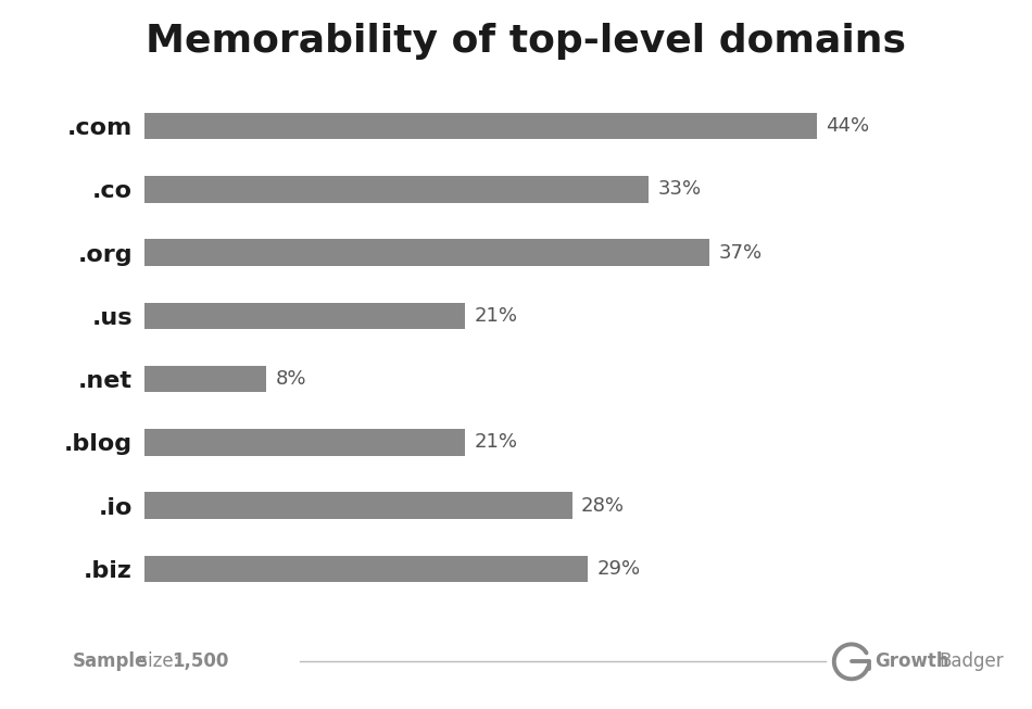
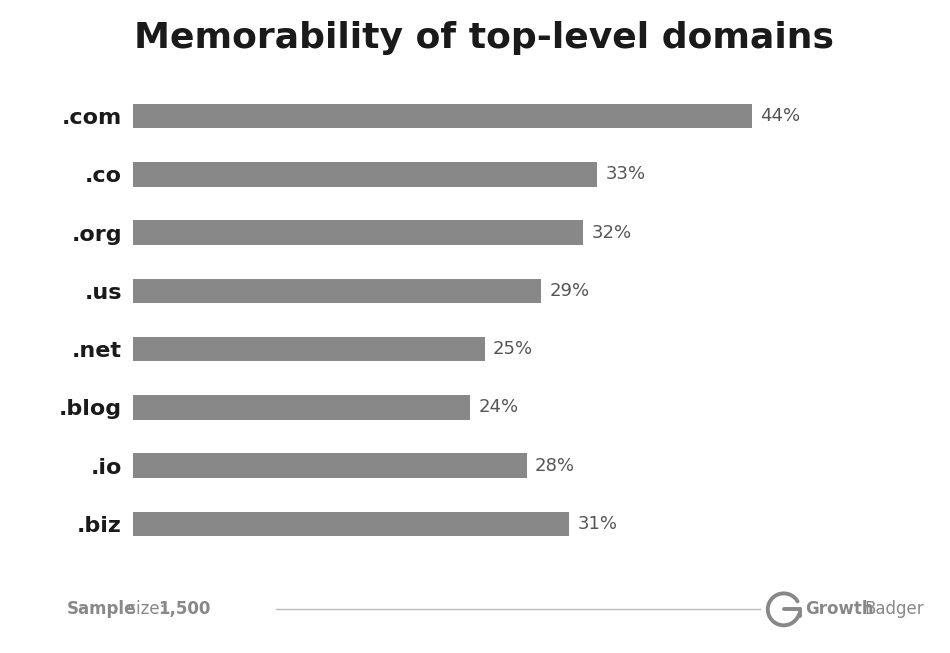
Memorability of top-level domains/.org: 37% -> 32%
Memorability of top-level domains/.us: 21% -> 29%
Memorability of top-level domains/.net: 8% -> 25%
Memorability of top-level domains/.blog: 21% -> 24%
Memorability of top-level domains/.biz: 29% -> 31%
